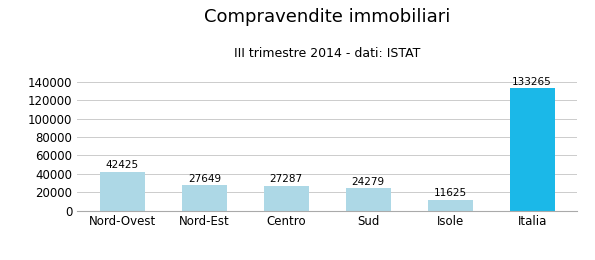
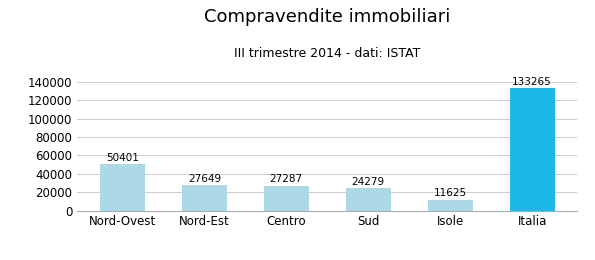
Nord-Ovest: 42425 -> 50401
